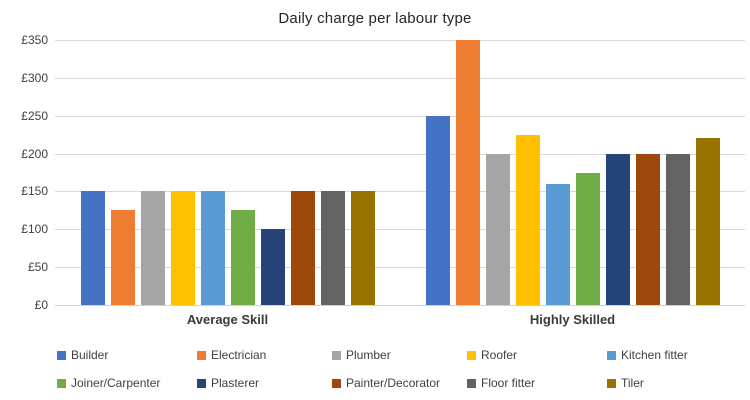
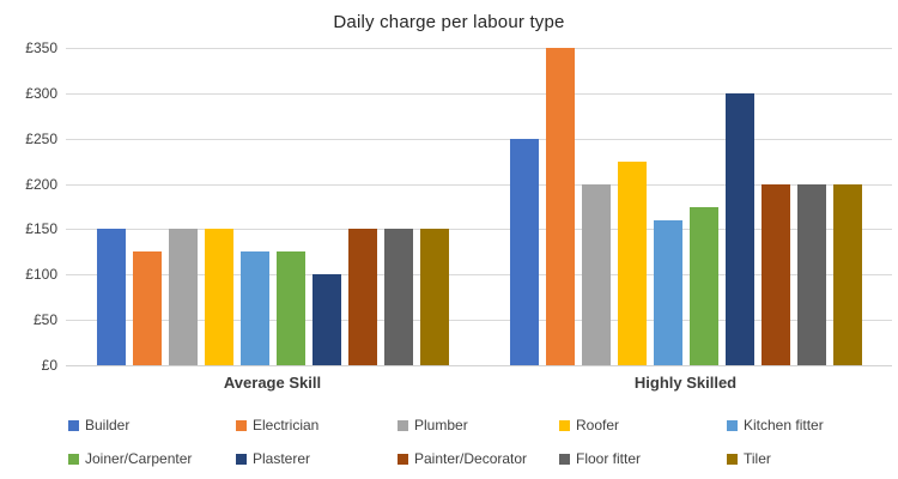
Kitchen fitter/Average Skill: £150 -> £120
Plasterer/Highly Skilled: £200 -> £300
Tiler/Highly Skilled: £220 -> £200
